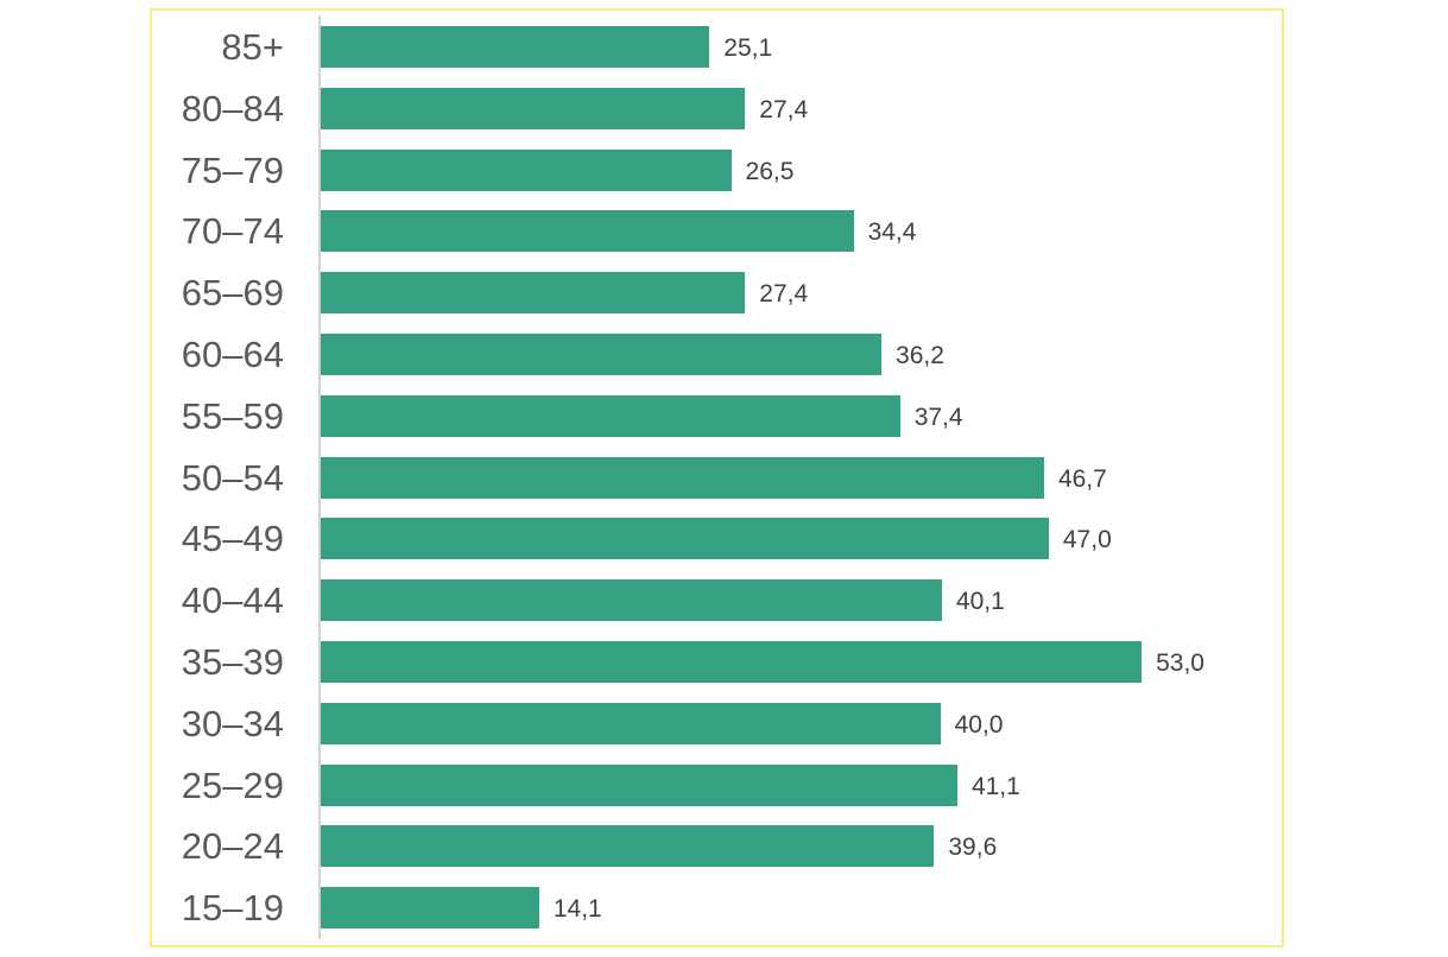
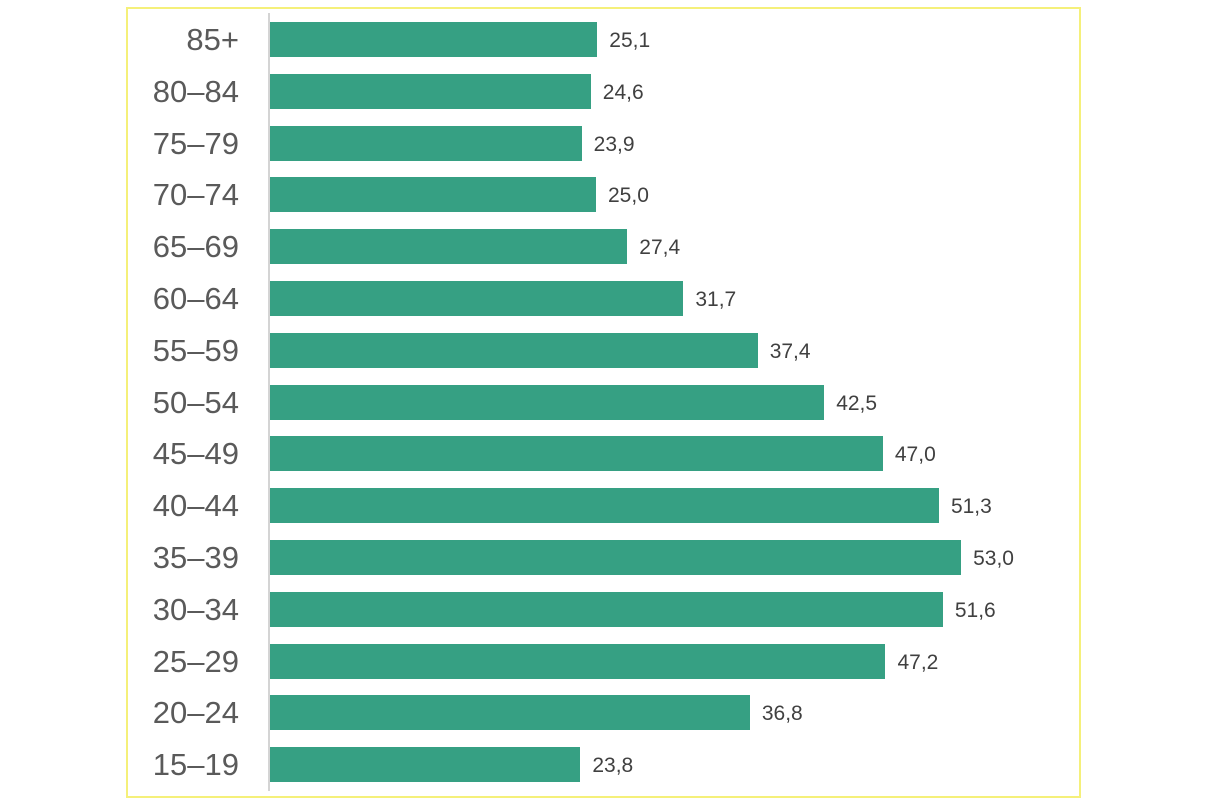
80–84: 27,4 -> 24,6
75–79: 26,5 -> 23,9
70–74: 34,4 -> 25,0
60–64: 36,2 -> 31,7
50–54: 46,7 -> 42,5
40–44: 40,1 -> 51,3
30–34: 40,0 -> 51,6
25–29: 41,1 -> 47,2
20–24: 39,6 -> 36,8
15–19: 14,1 -> 23,8
